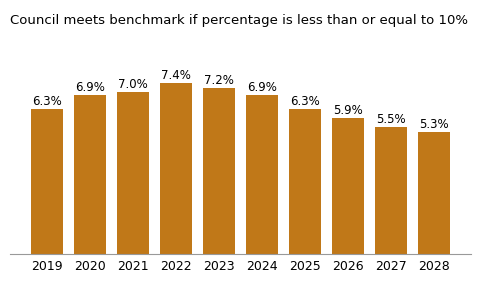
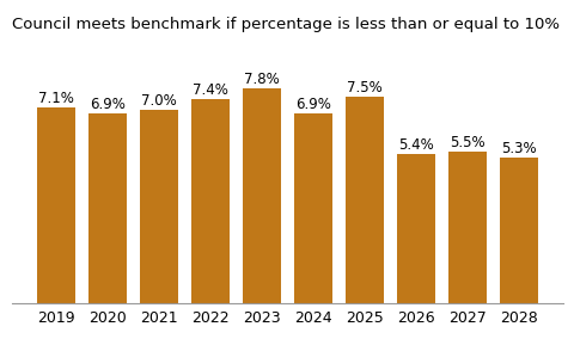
2019: 6.3% -> 7.1%
2023: 7.2% -> 7.8%
2025: 6.3% -> 7.5%
2026: 5.9% -> 5.4%
